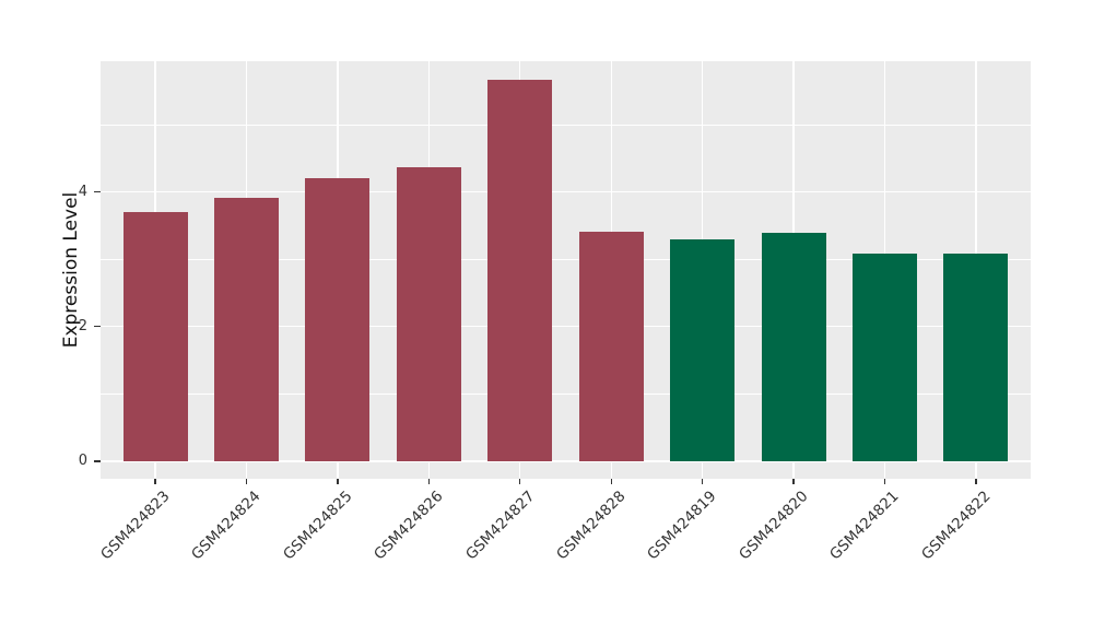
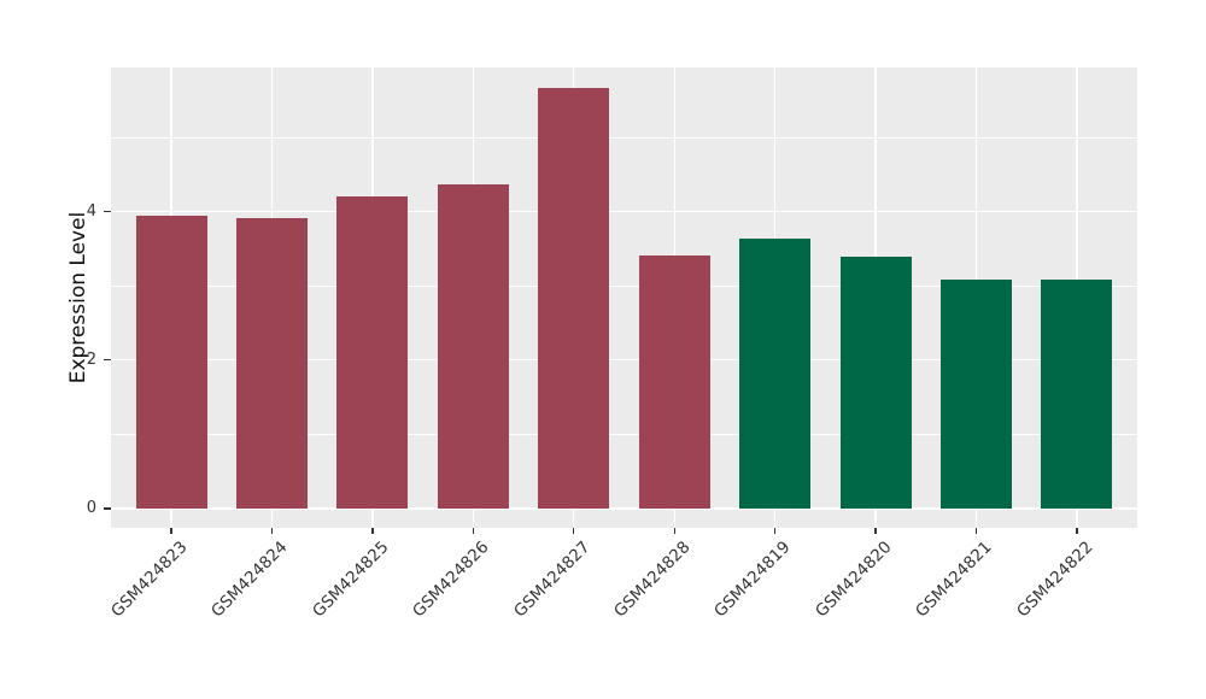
GSM424823: 3.7 -> 3.9
GSM424819: 3.3 -> 3.6
